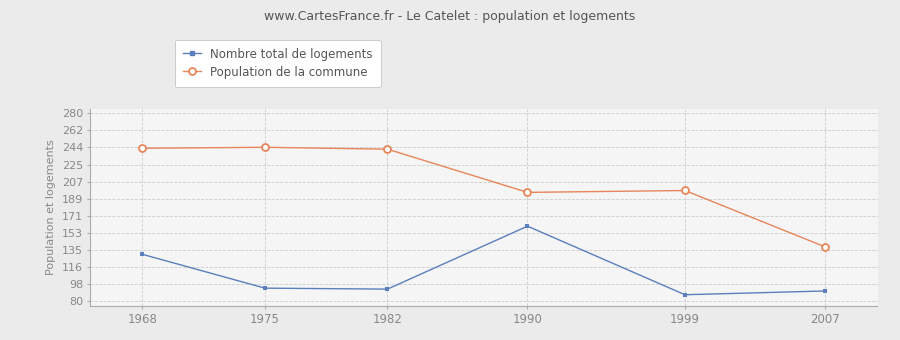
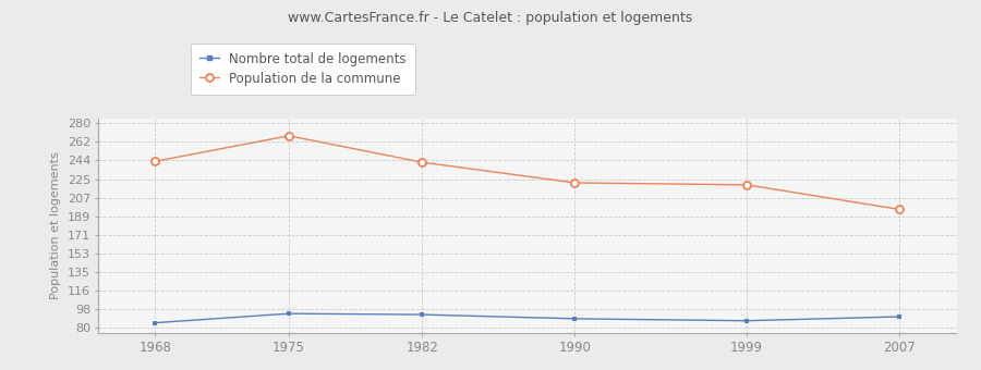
Nombre total de logements/1968: 130 -> 85
Population de la commune/1975: 244 -> 268
Nombre total de logements/1990: 160 -> 89
Population de la commune/1990: 196 -> 222
Population de la commune/1999: 198 -> 220
Population de la commune/2007: 138 -> 196
